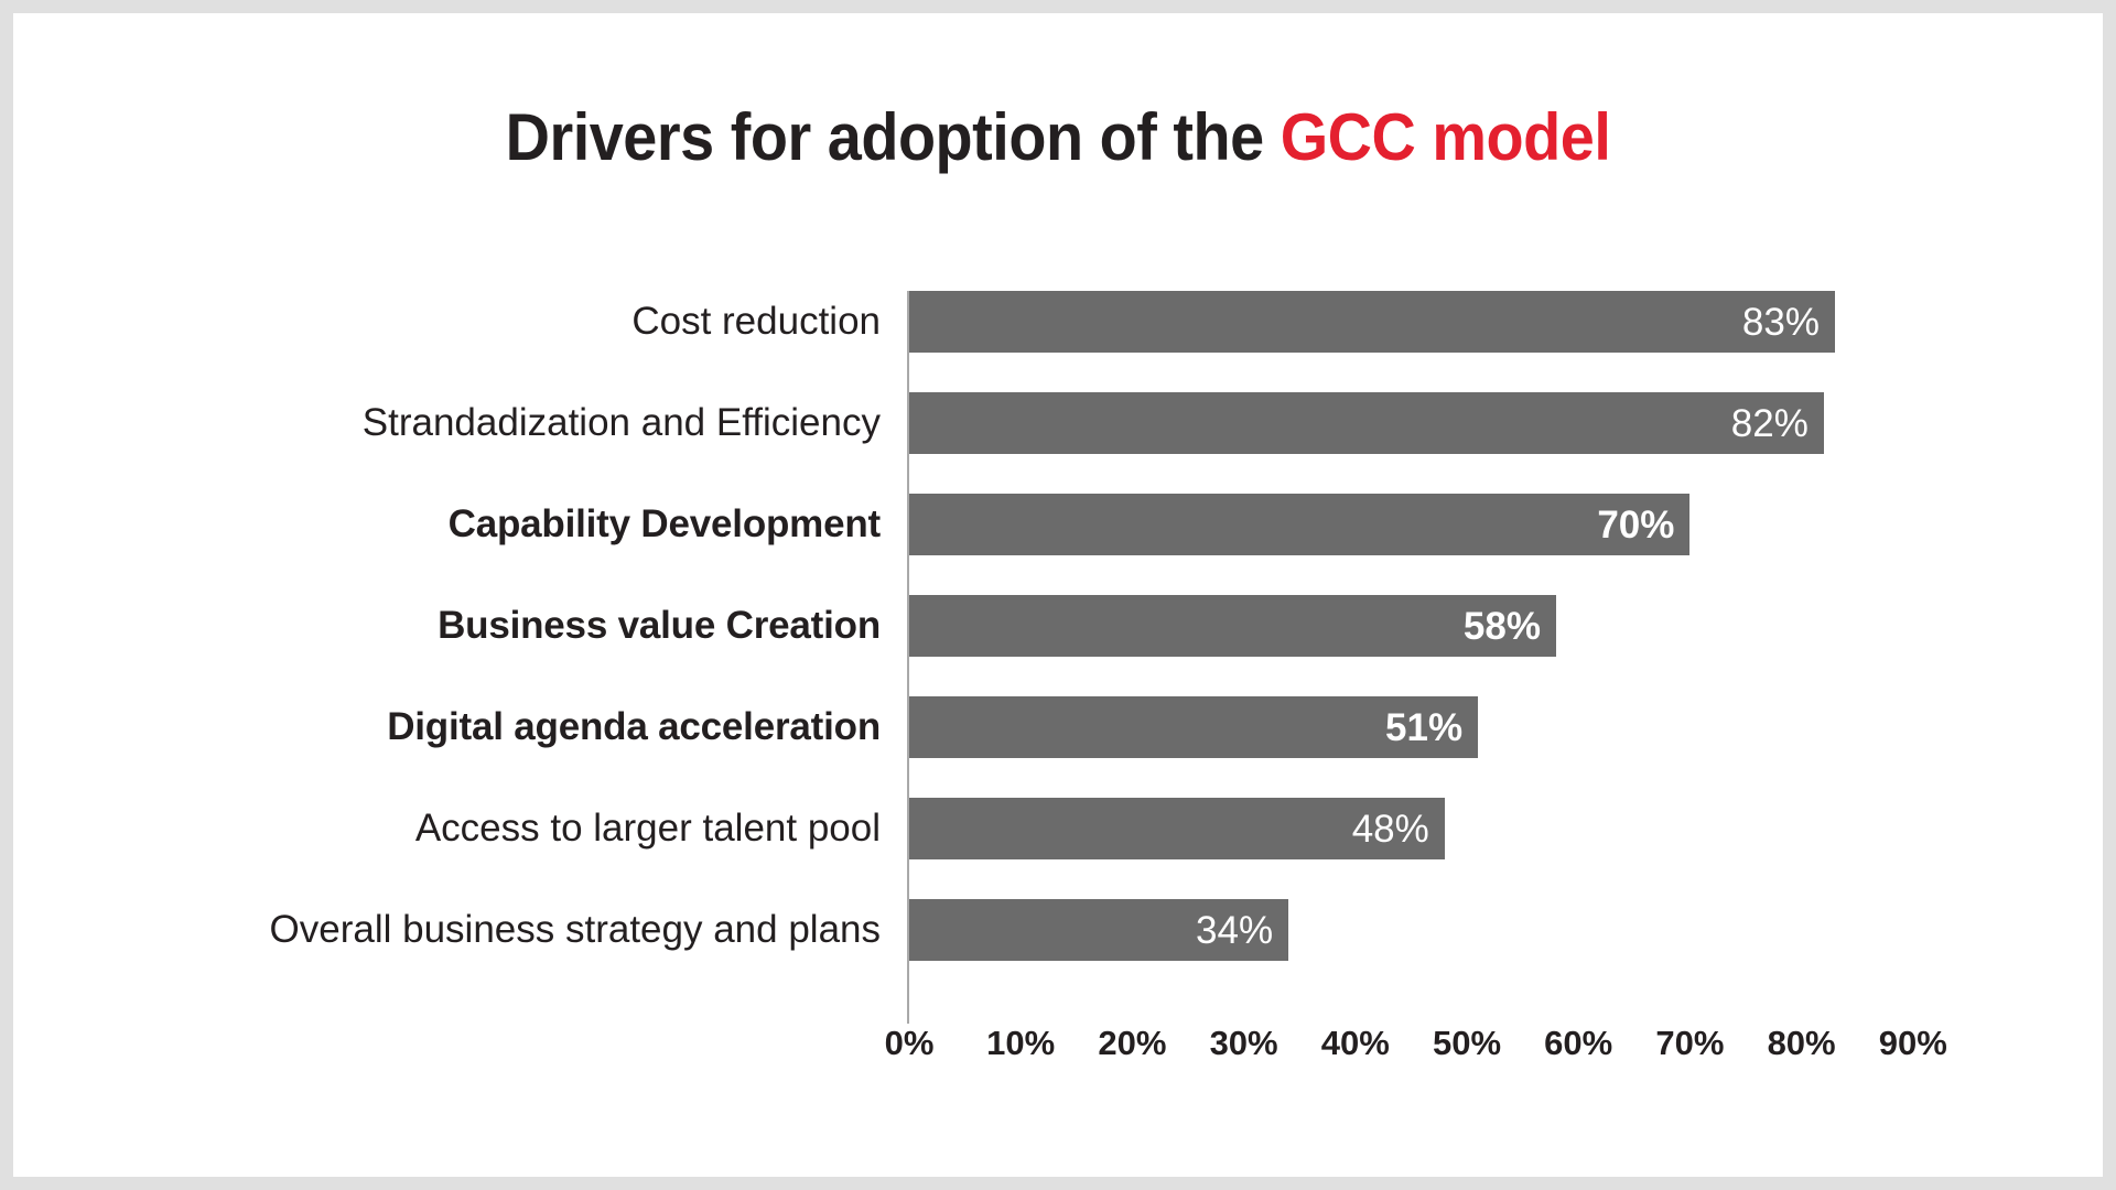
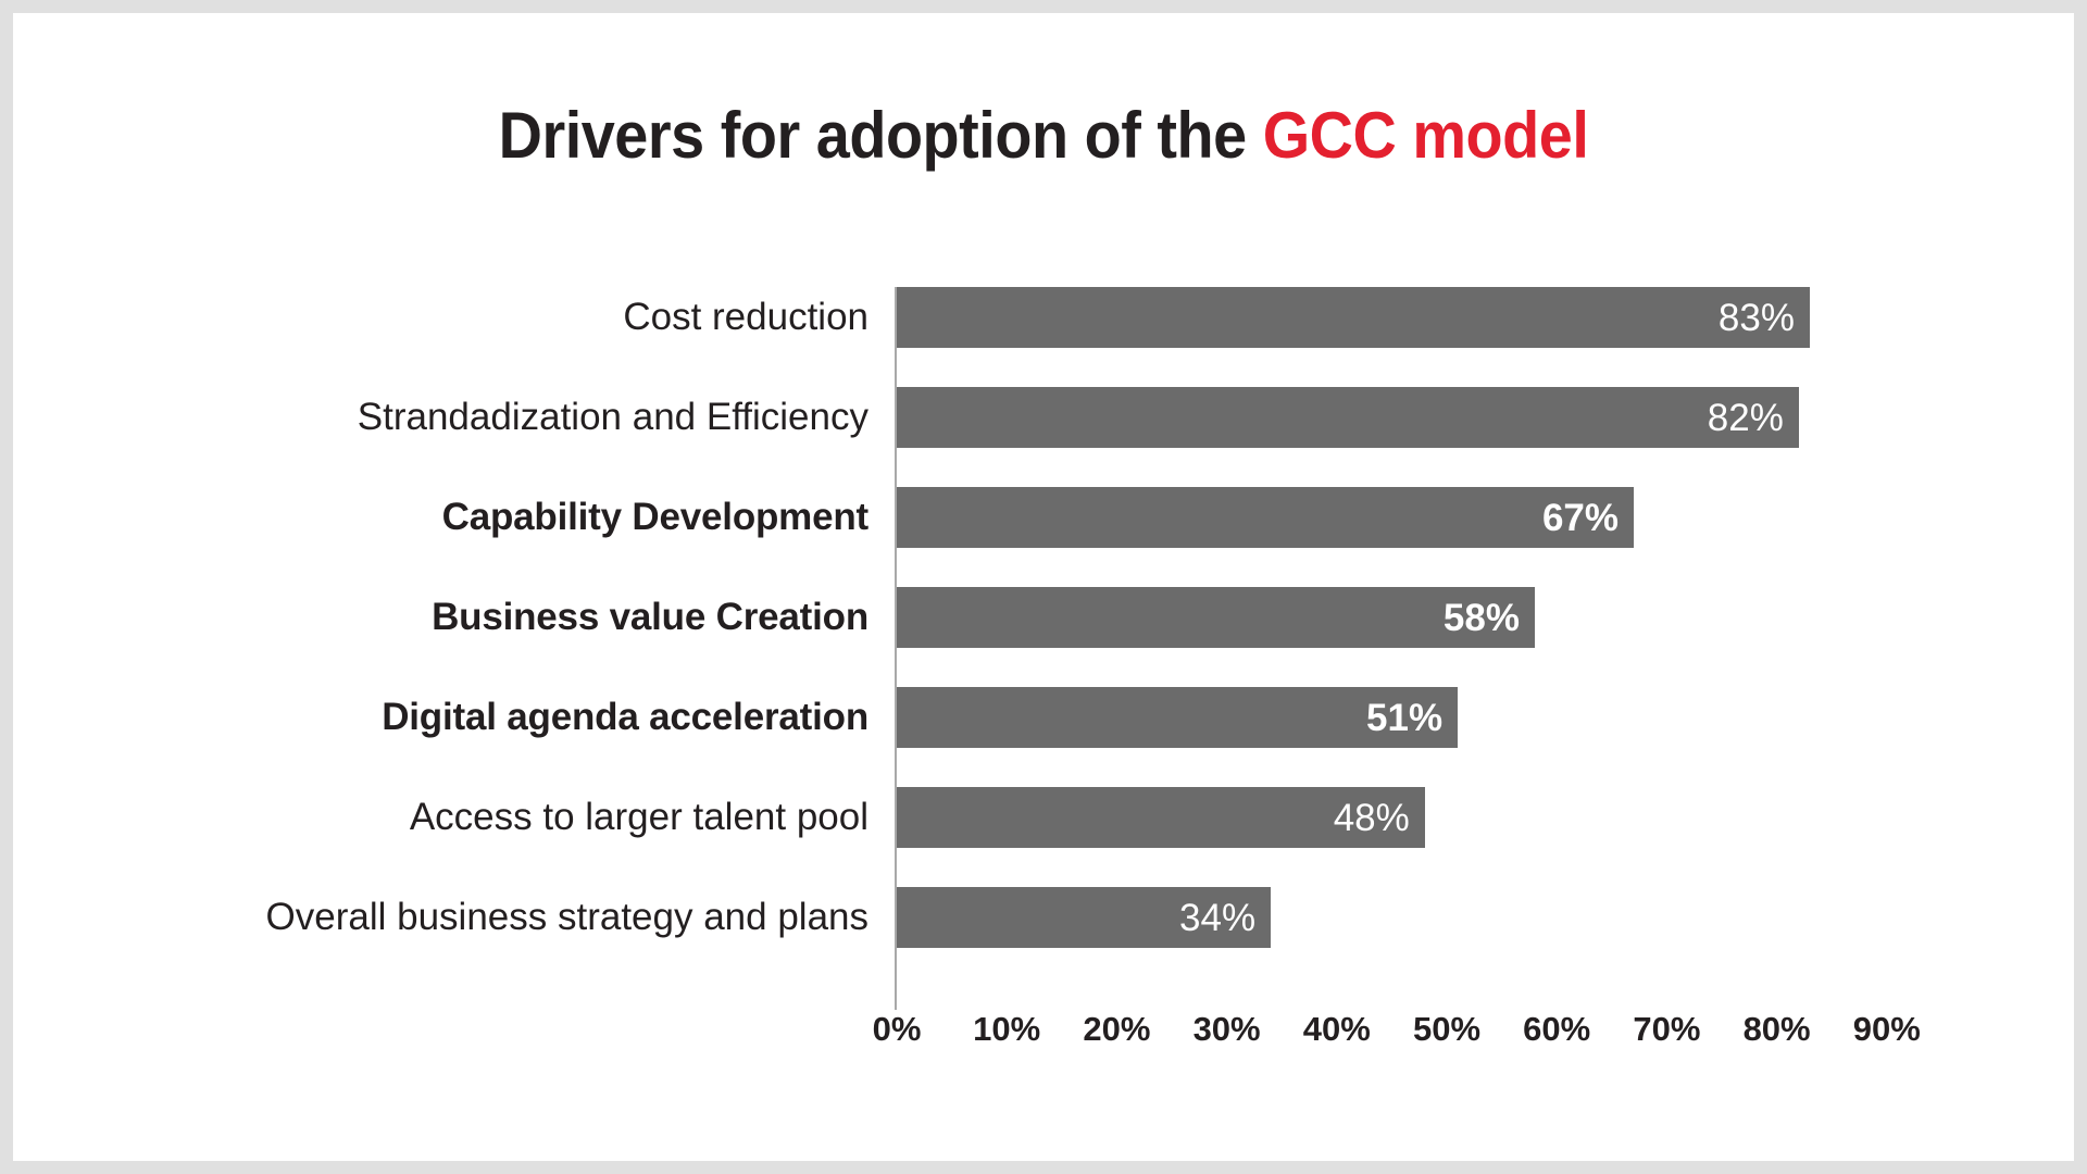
Capability Development: 70% -> 67%
